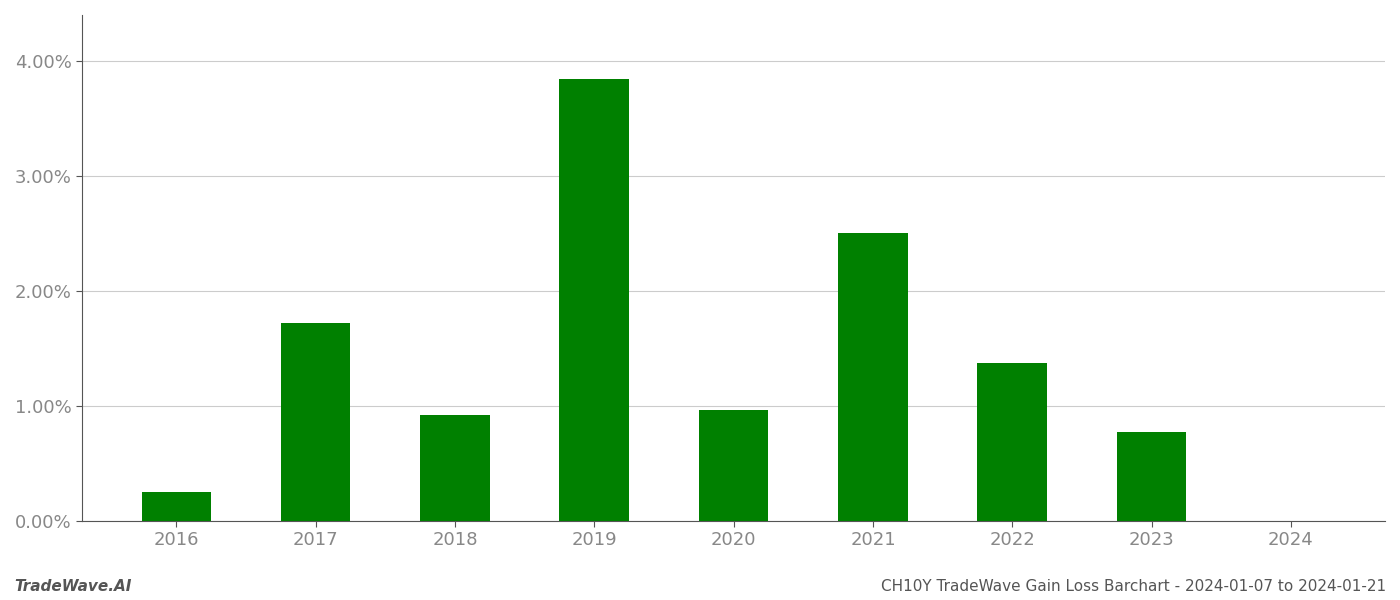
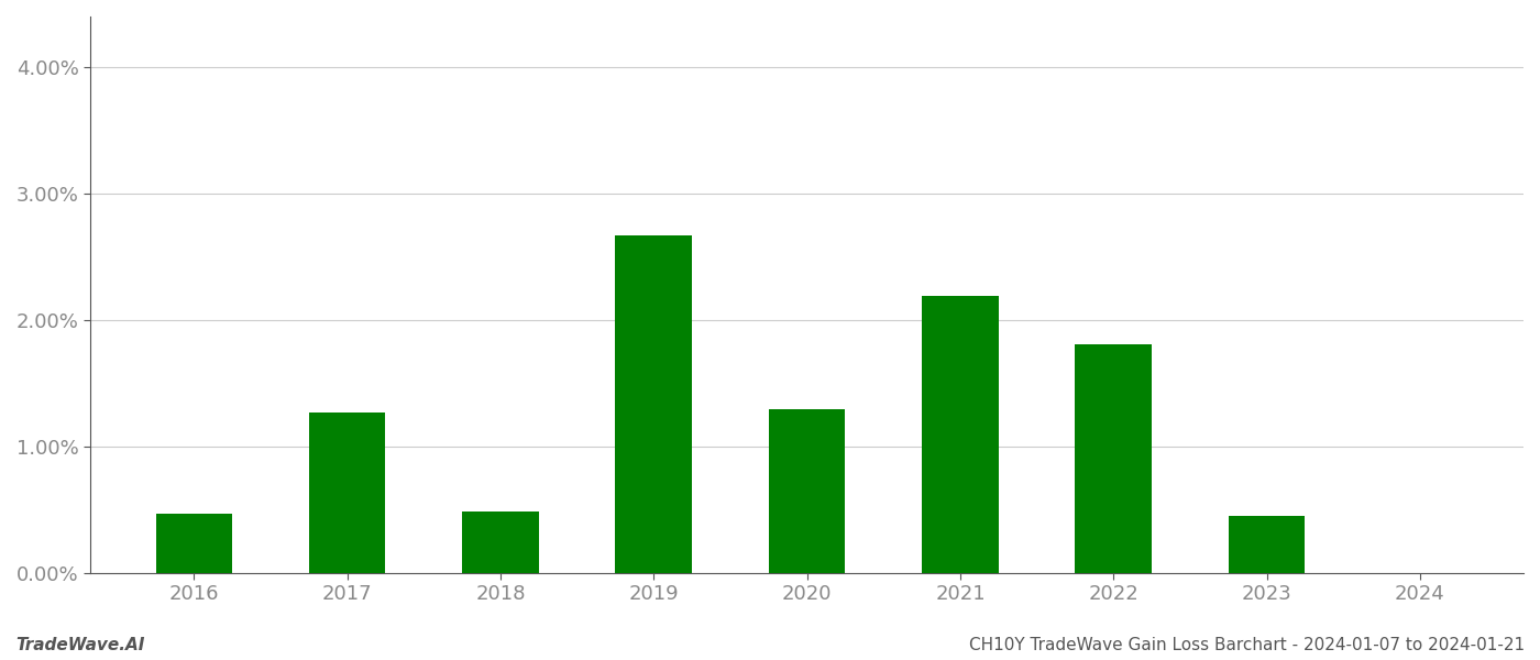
2016: 0.25% -> 0.47%
2017: 1.72% -> 1.27%
2018: 0.92% -> 0.48%
2019: 3.84% -> 2.67%
2020: 0.96% -> 1.29%
2021: 2.50% -> 2.19%
2022: 1.37% -> 1.81%
2023: 0.77% -> 0.45%
